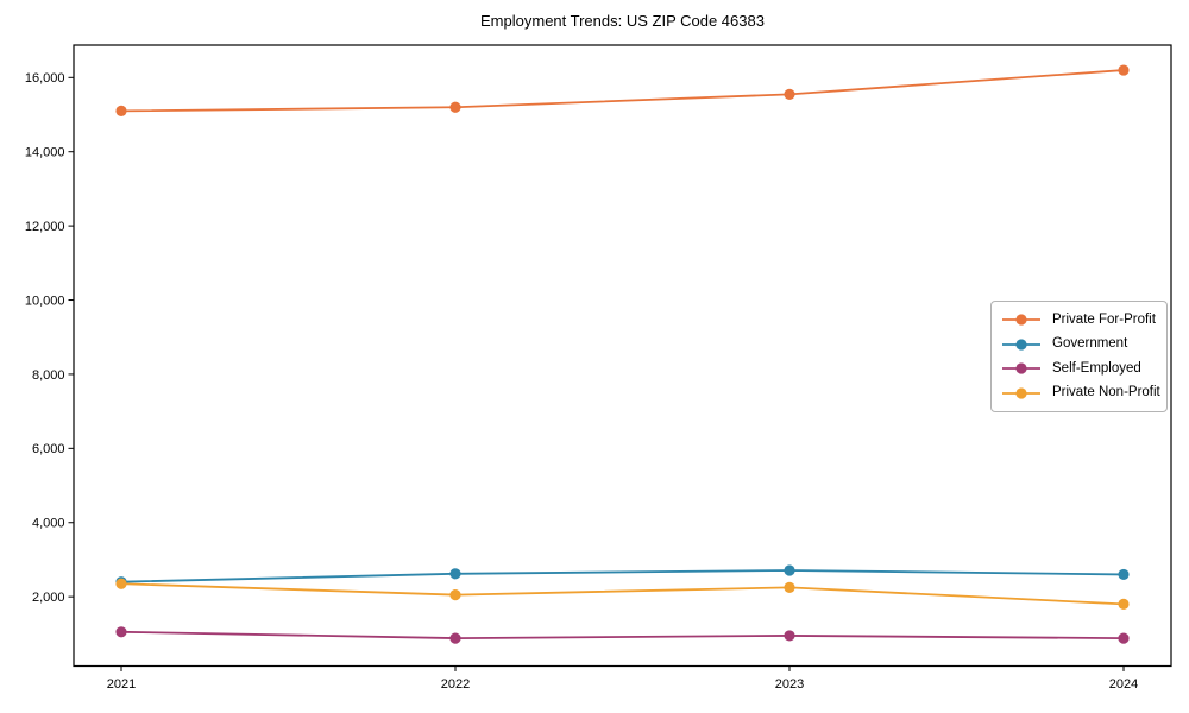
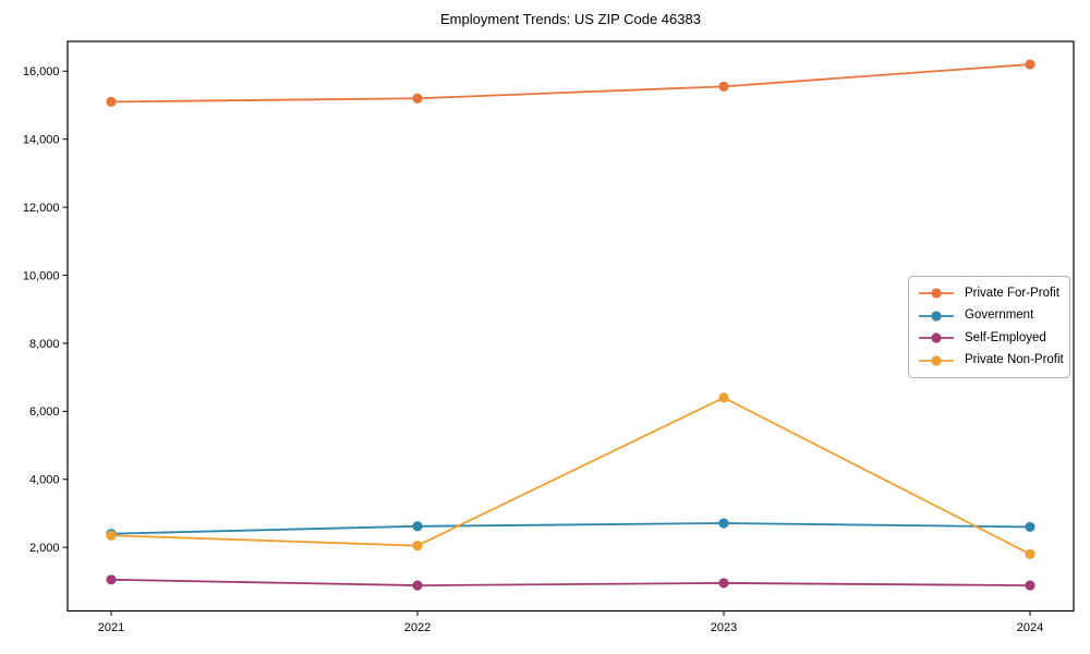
Private Non-Profit/2023: 2200 -> 6400
